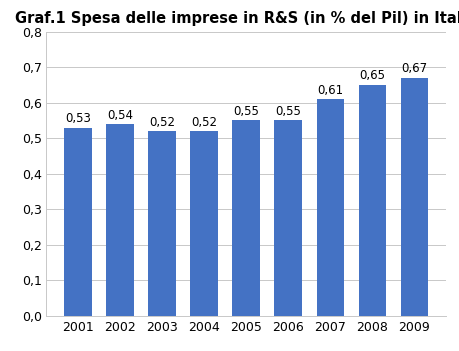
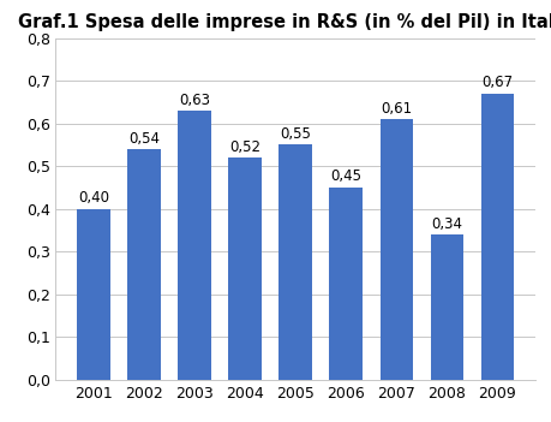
2001: 0,53 -> 0,40
2003: 0,52 -> 0,63
2006: 0,55 -> 0,45
2008: 0,65 -> 0,34
